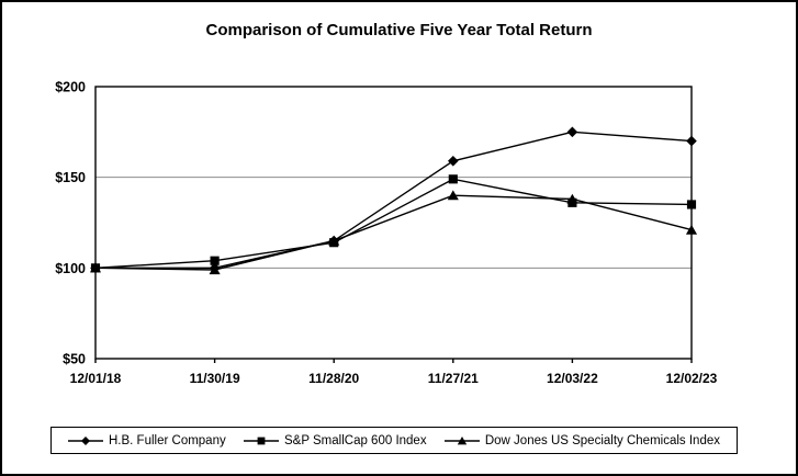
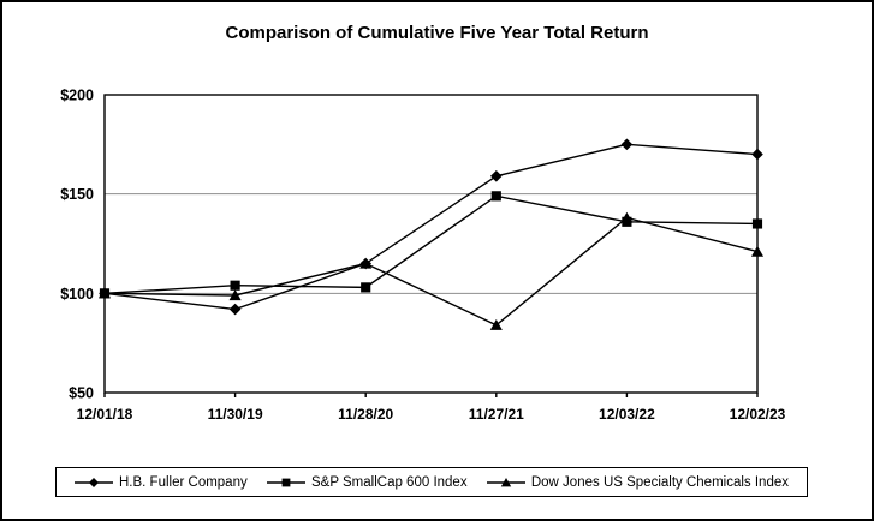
H.B. Fuller Company/11/30/19: $100 -> $92
S&P SmallCap 600 Index/11/28/20: $114 -> $103
Dow Jones US Specialty Chemicals Index/11/27/21: $140 -> $84
